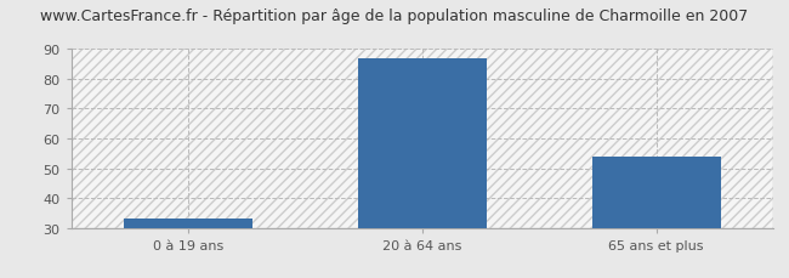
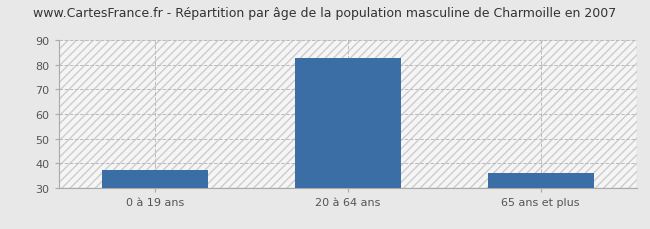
0 à 19 ans: 33 -> 37
20 à 64 ans: 87 -> 83
65 ans et plus: 54 -> 36
